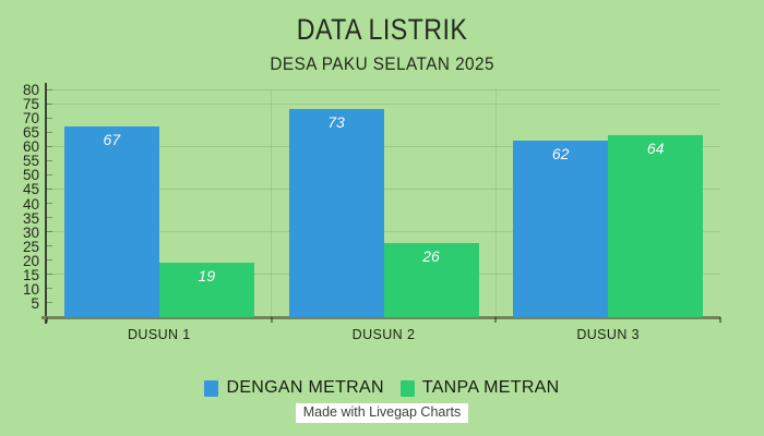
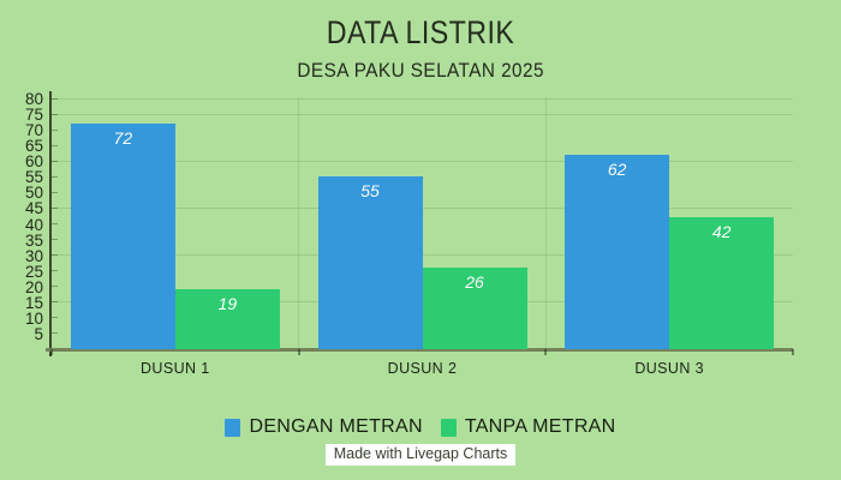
DENGAN METRAN/DUSUN 1: 67 -> 72
DENGAN METRAN/DUSUN 2: 73 -> 55
TANPA METRAN/DUSUN 3: 64 -> 42
